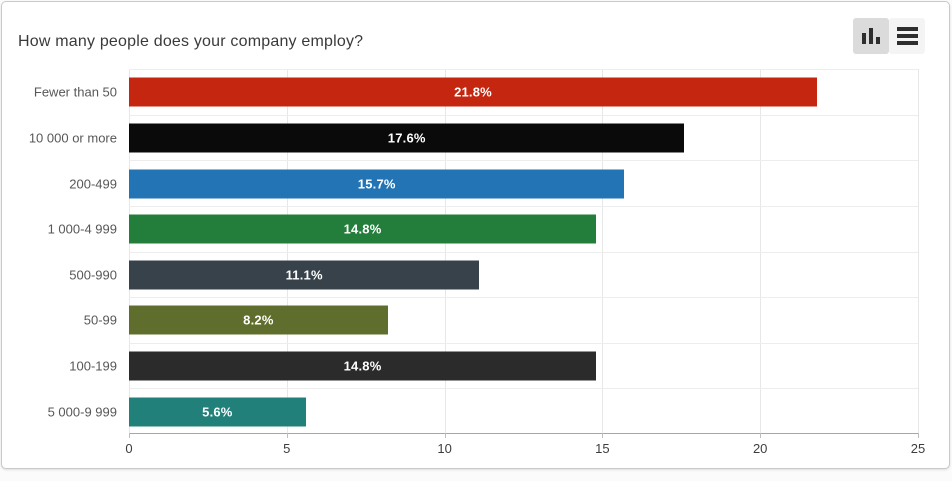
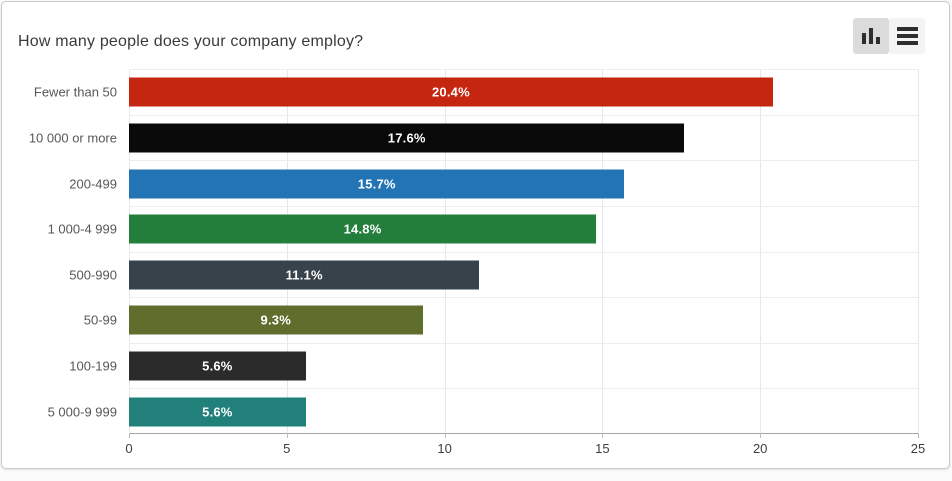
Fewer than 50: 21.8% -> 20.4%
50-99: 8.2% -> 9.3%
100-199: 14.8% -> 5.6%
